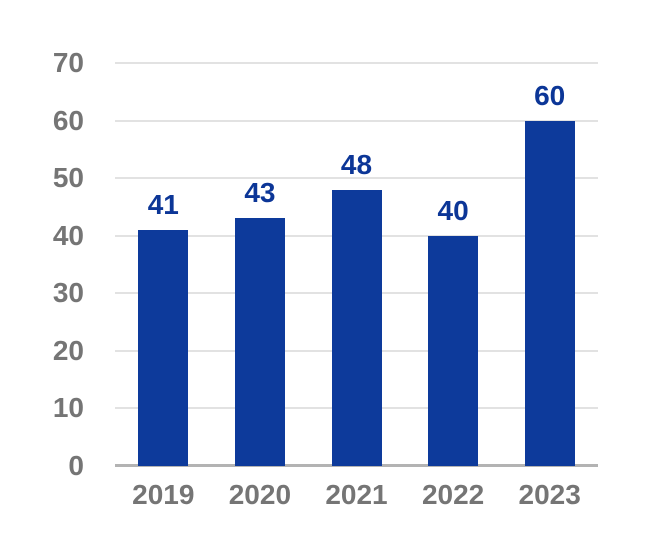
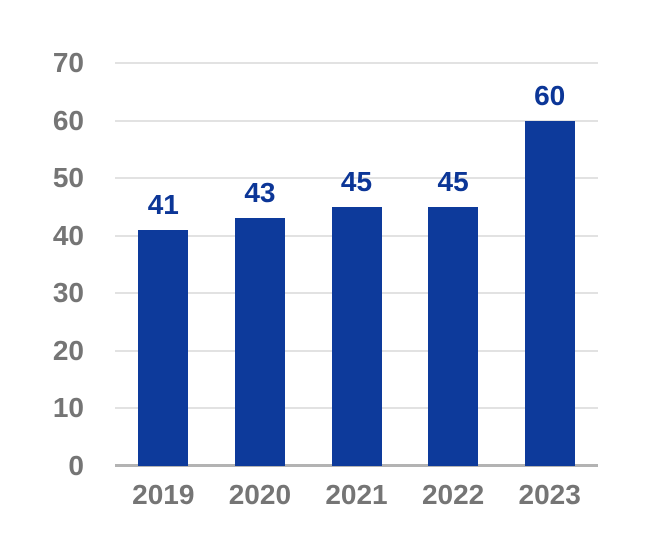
2021: 48 -> 45
2022: 40 -> 45
